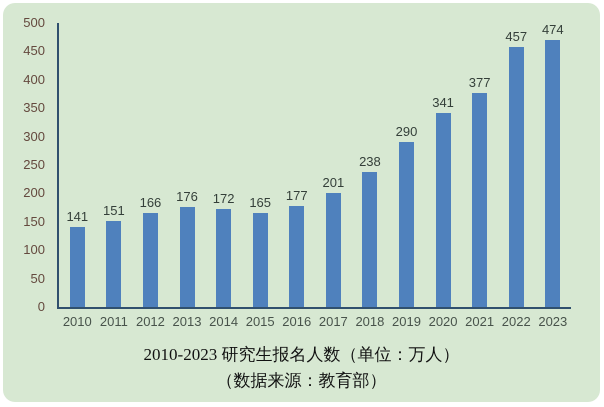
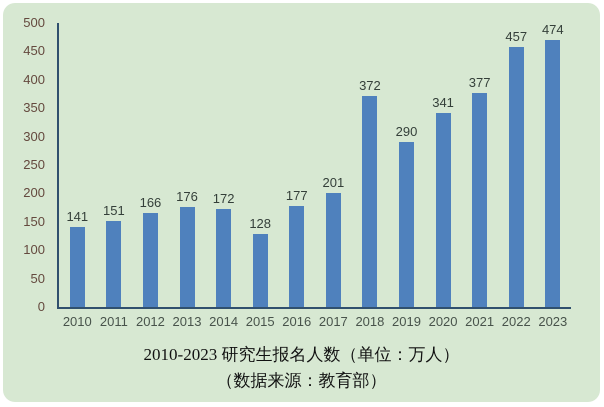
2015: 165 -> 128
2018: 238 -> 372
